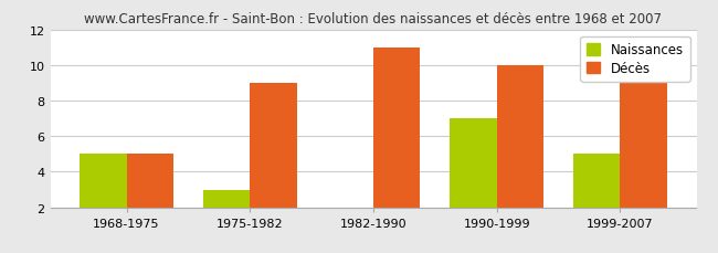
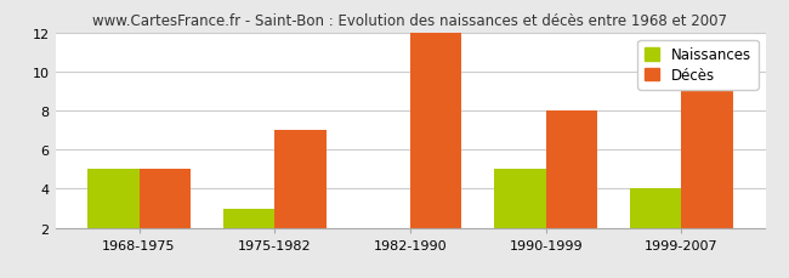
Décès/1975-1982: 9 -> 7
Décès/1982-1990: 11 -> 12
Naissances/1990-1999: 7 -> 5
Décès/1990-1999: 10 -> 8
Naissances/1999-2007: 5 -> 4
